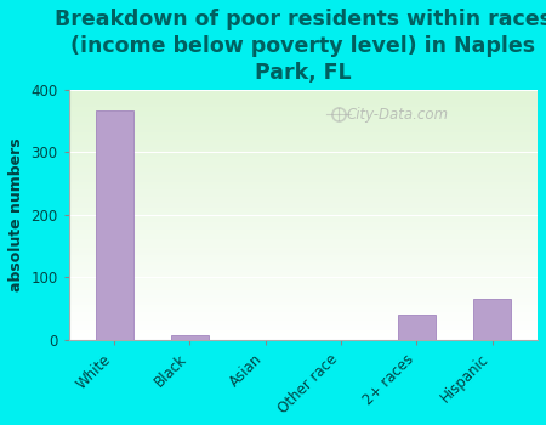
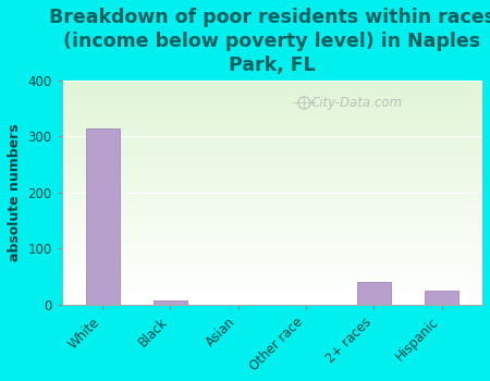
White: 366 -> 315
Hispanic: 66 -> 25
